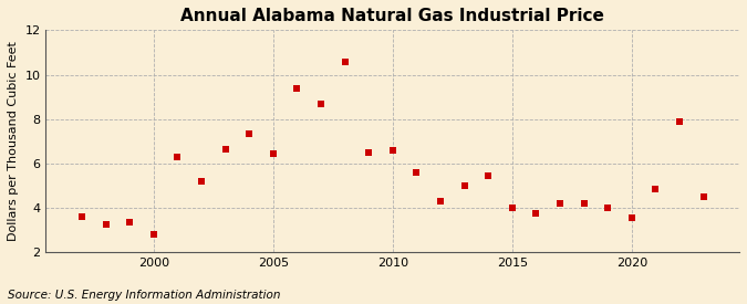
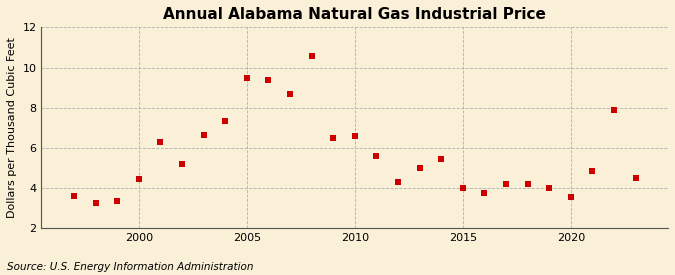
2000: 2.80 -> 4.45
2005: 6.45 -> 9.50
